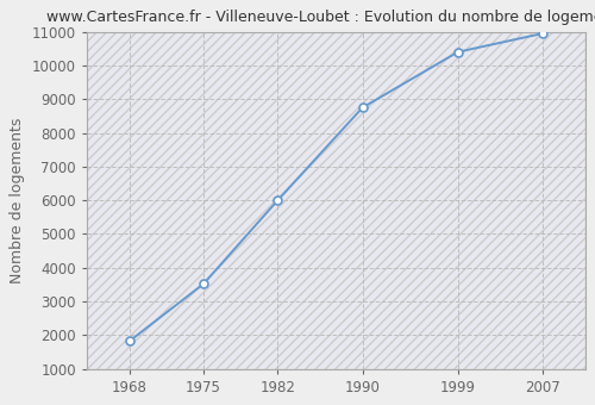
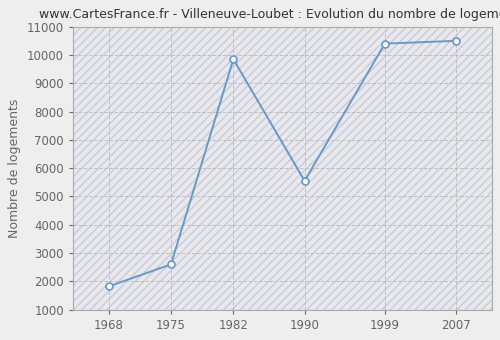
1975: 3520 -> 2600
1982: 6000 -> 9850
1990: 8750 -> 5550
2007: 10950 -> 10500
